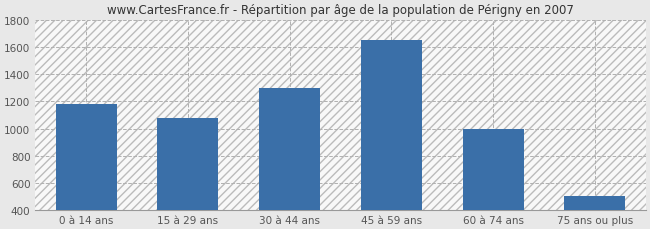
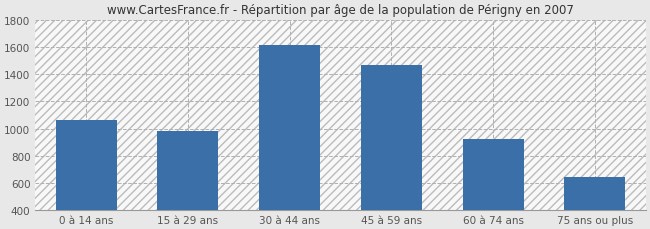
0 à 14 ans: 1180 -> 1060
15 à 29 ans: 1080 -> 980
30 à 44 ans: 1300 -> 1620
45 à 59 ans: 1660 -> 1470
60 à 74 ans: 1000 -> 920
75 ans ou plus: 500 -> 640
